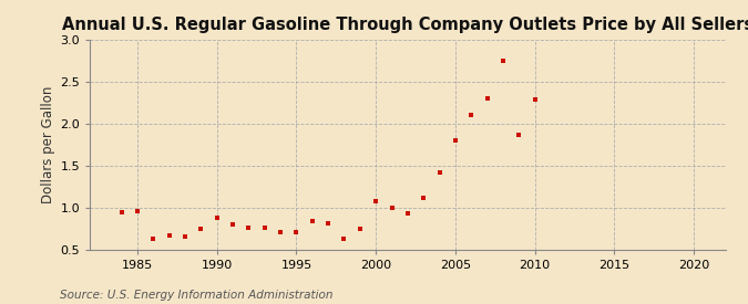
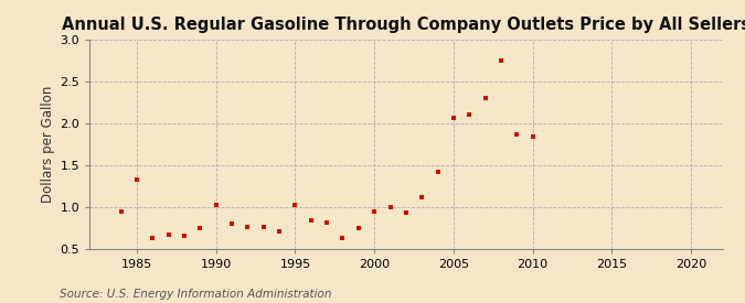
1985: 0.95 -> 1.32
1990: 0.88 -> 1.02
1995: 0.70 -> 1.02
2000: 1.07 -> 0.94
2005: 1.80 -> 2.06
2010: 2.28 -> 1.84
